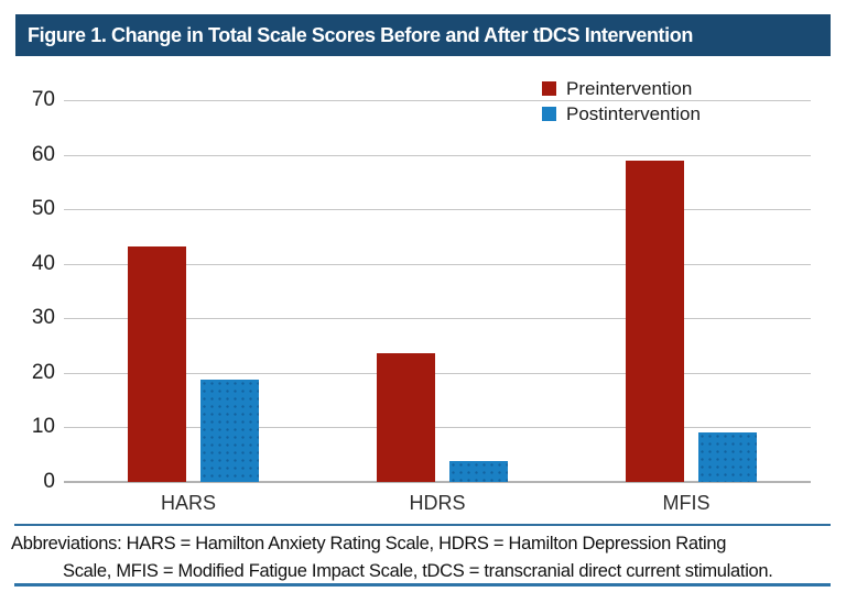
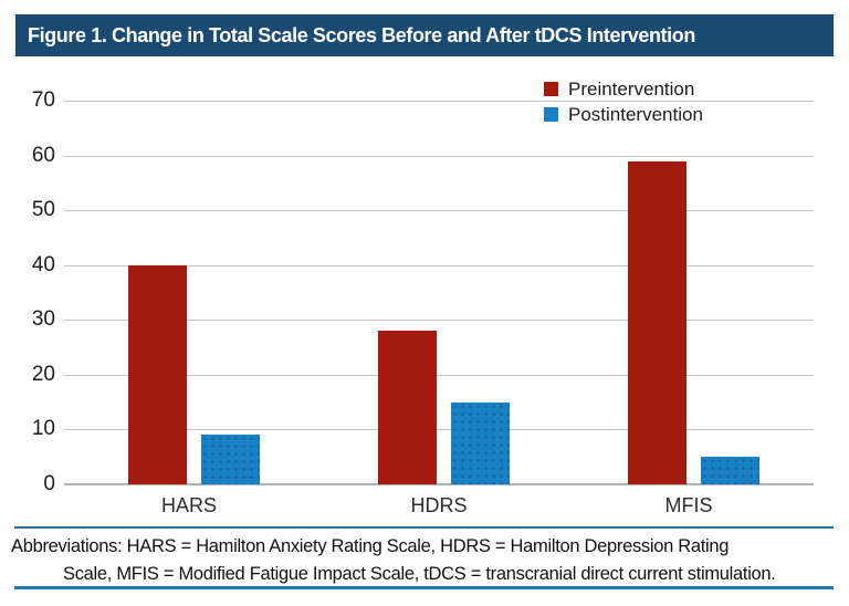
Preintervention/HARS: 43 -> 40
Postintervention/HARS: 19 -> 9
Preintervention/HDRS: 24 -> 28
Postintervention/HDRS: 4 -> 15
Postintervention/MFIS: 9 -> 5
